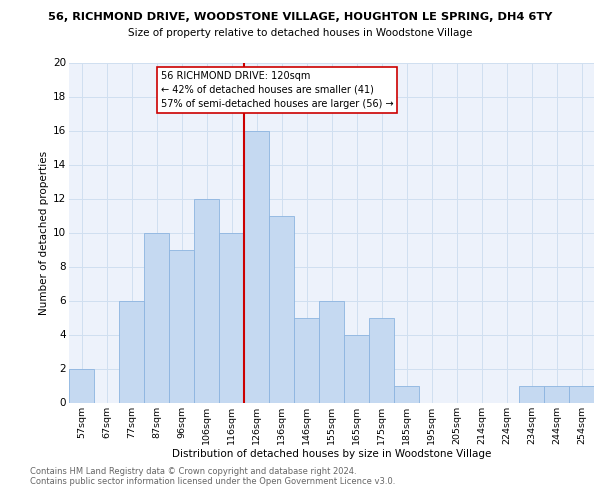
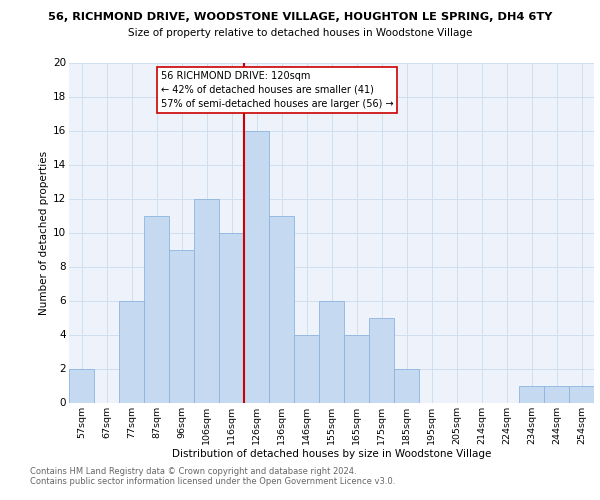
87sqm: 10 -> 11
146sqm: 5 -> 4
185sqm: 1 -> 2
